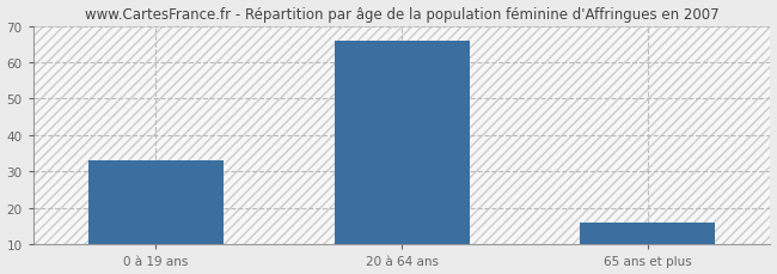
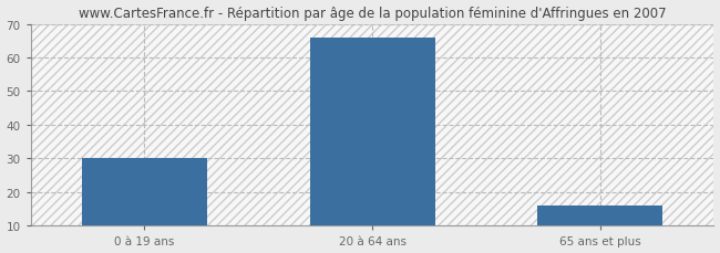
0 à 19 ans: 33 -> 30
